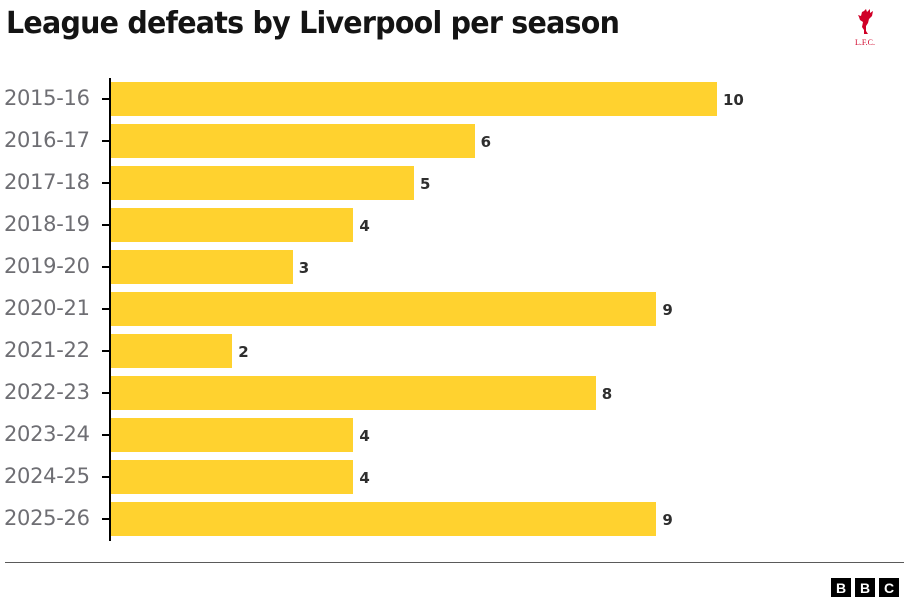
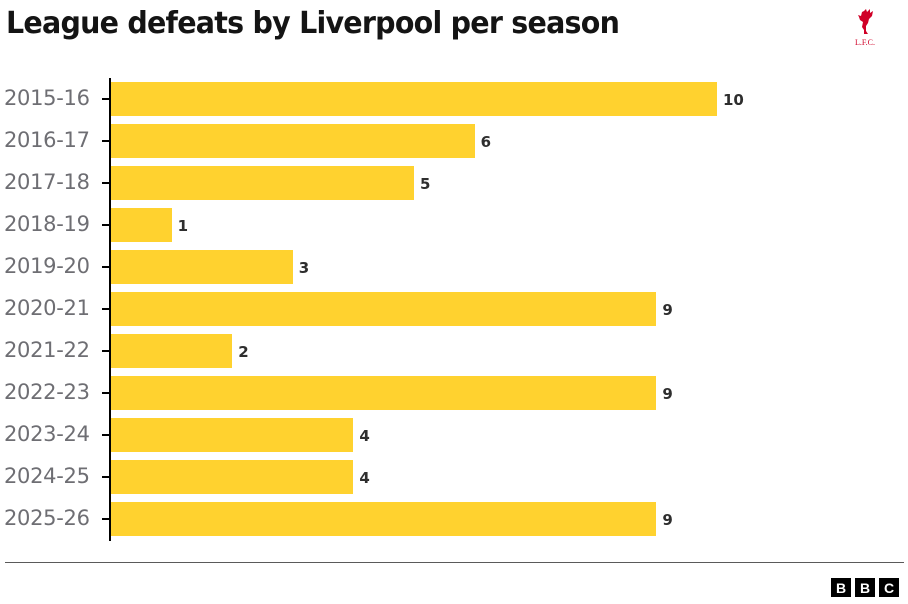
2018-19: 4 -> 1
2022-23: 8 -> 9
